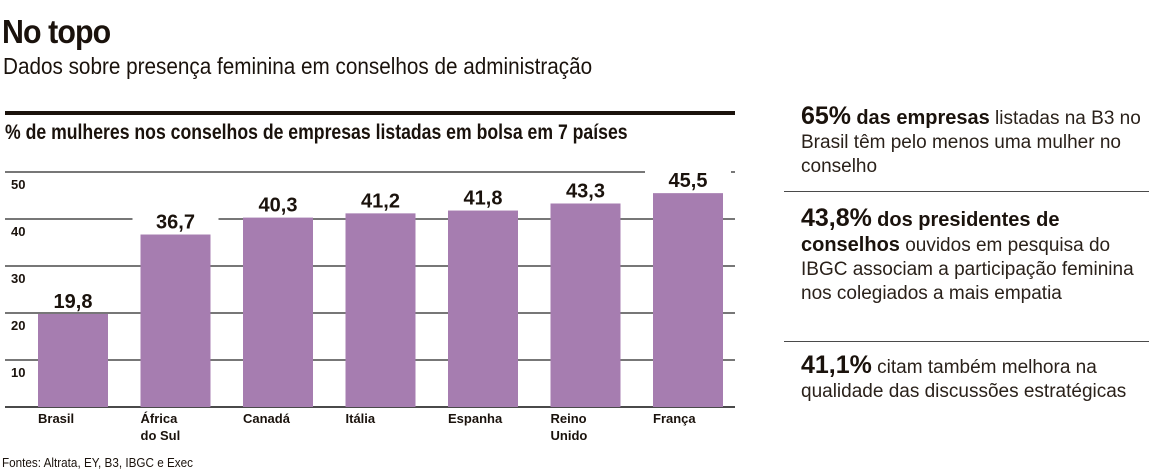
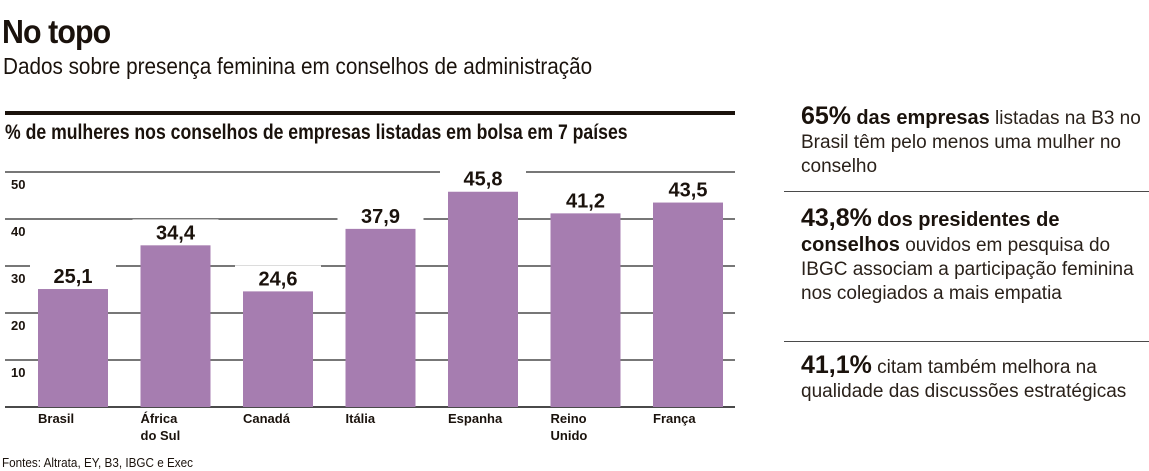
Brasil: 19,8 -> 25,1
África do Sul: 36,7 -> 34,4
Canadá: 40,3 -> 24,6
Itália: 41,2 -> 37,9
Espanha: 41,8 -> 45,8
Reino Unido: 43,3 -> 41,2
França: 45,5 -> 43,5
